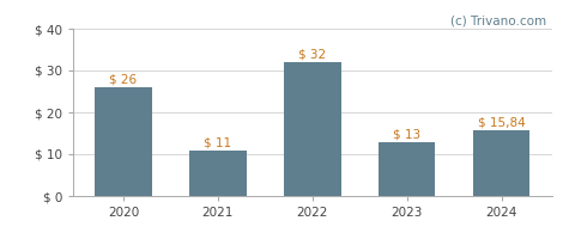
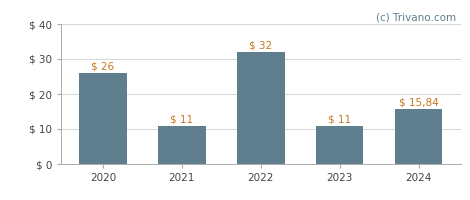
2023: 13 -> 11
